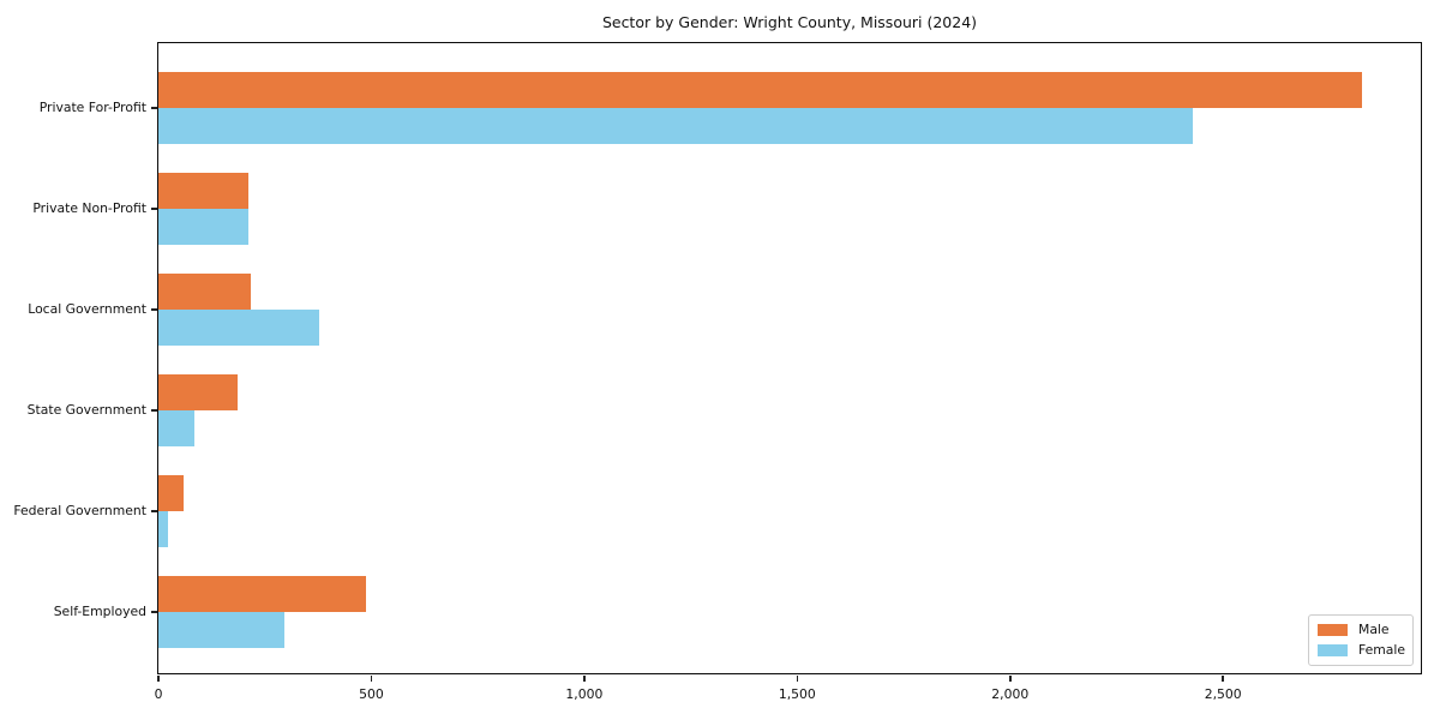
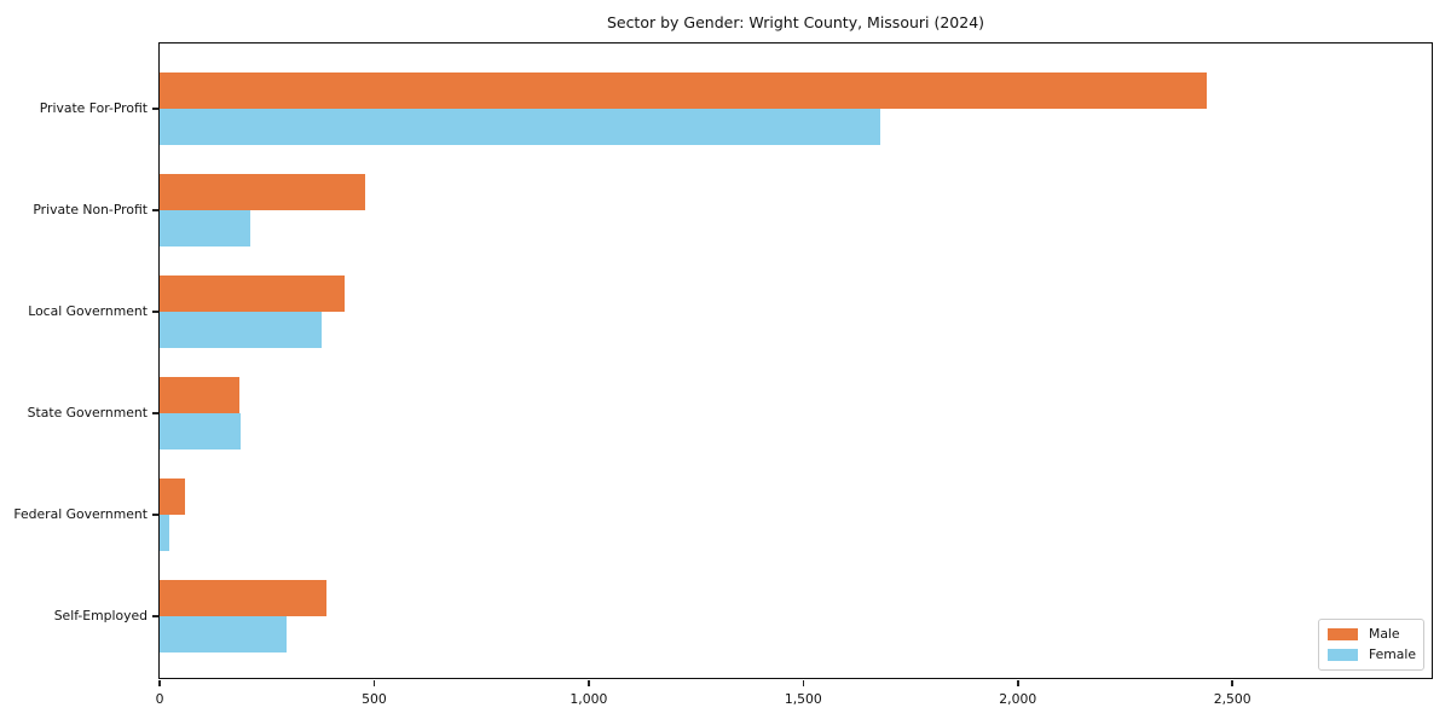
Male/Private For-Profit: 2820 -> 2440
Female/Private For-Profit: 2430 -> 1680
Male/Private Non-Profit: 210 -> 480
Male/Local Government: 220 -> 430
Female/State Government: 80 -> 190
Male/Self-Employed: 490 -> 390
